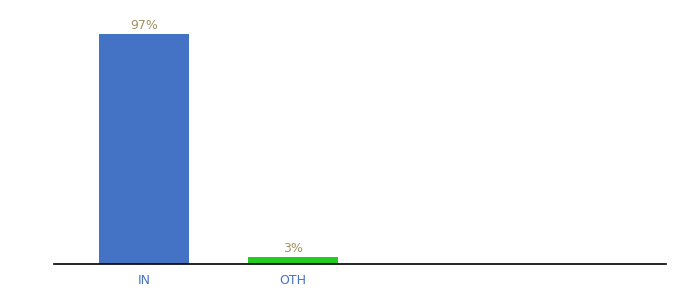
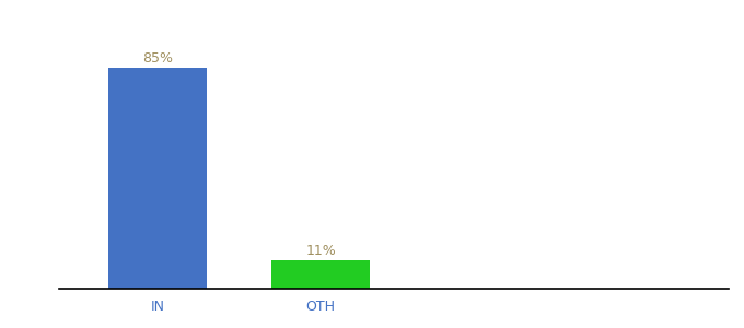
IN: 97% -> 85%
OTH: 3% -> 11%
